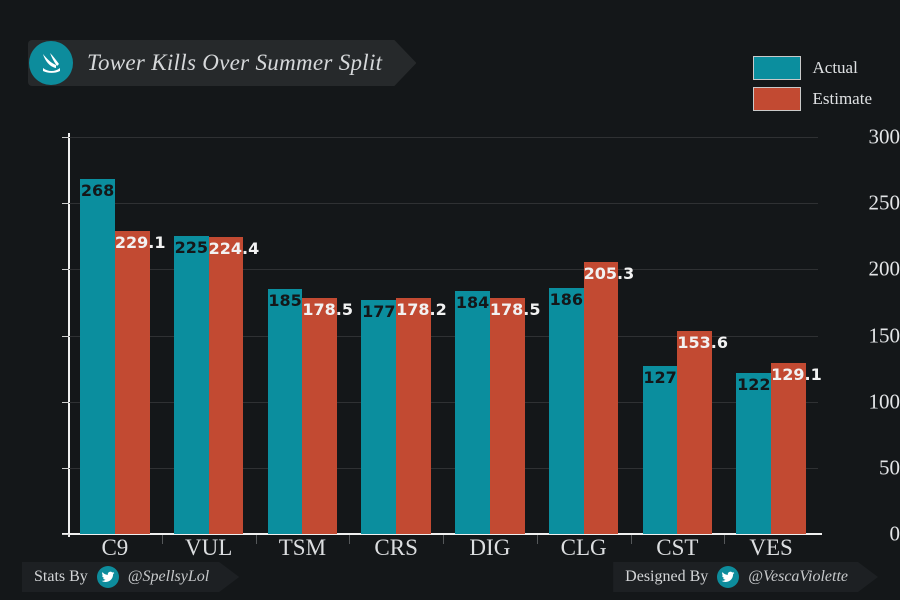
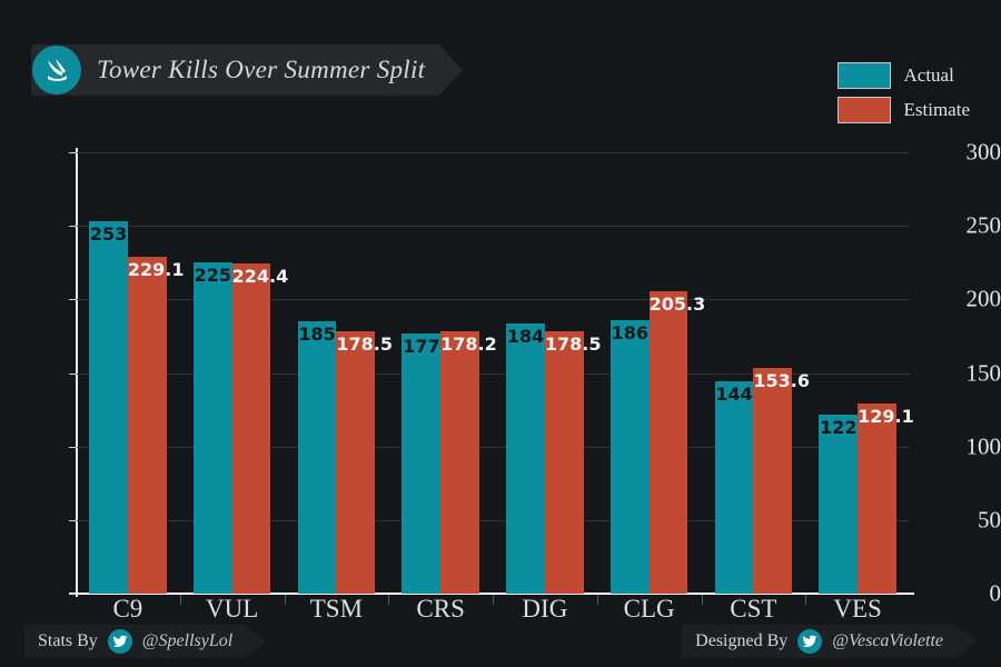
Actual/C9: 268 -> 253
Actual/CST: 127 -> 144
